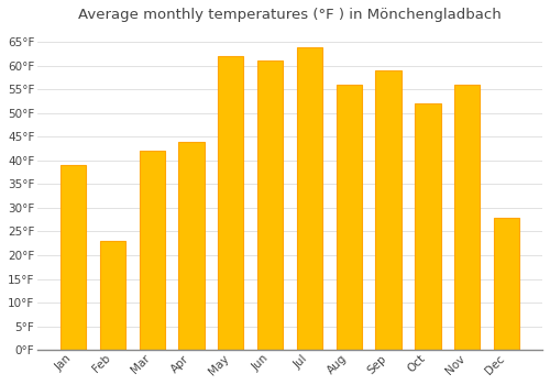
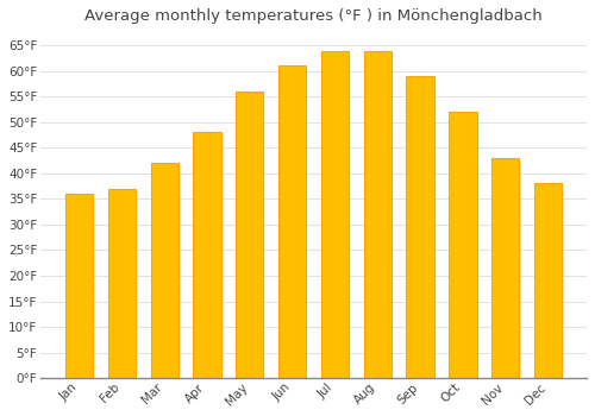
Jan: 39°F -> 36°F
Feb: 23°F -> 37°F
Apr: 44°F -> 48°F
May: 62°F -> 56°F
Aug: 56°F -> 64°F
Nov: 56°F -> 43°F
Dec: 28°F -> 38°F
